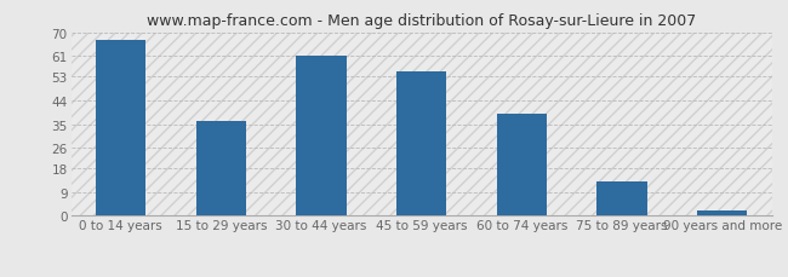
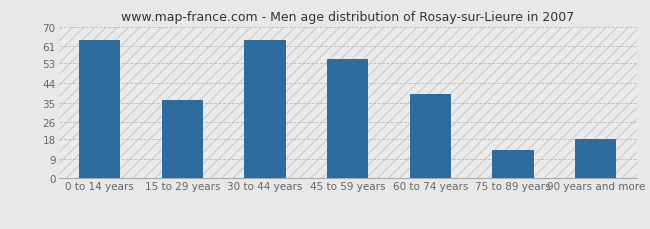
0 to 14 years: 67 -> 64
30 to 44 years: 61 -> 64
90 years and more: 2 -> 18
